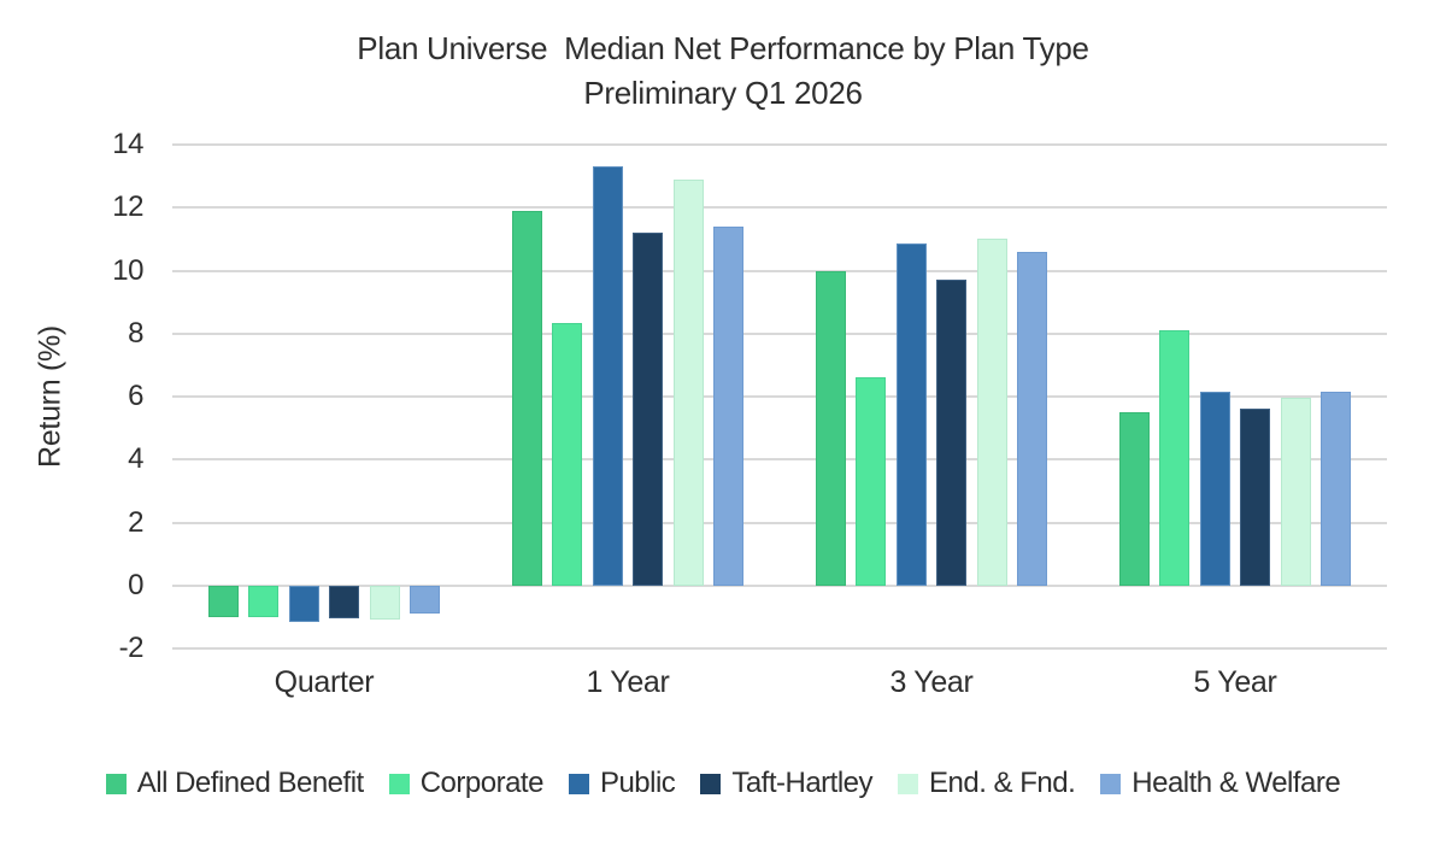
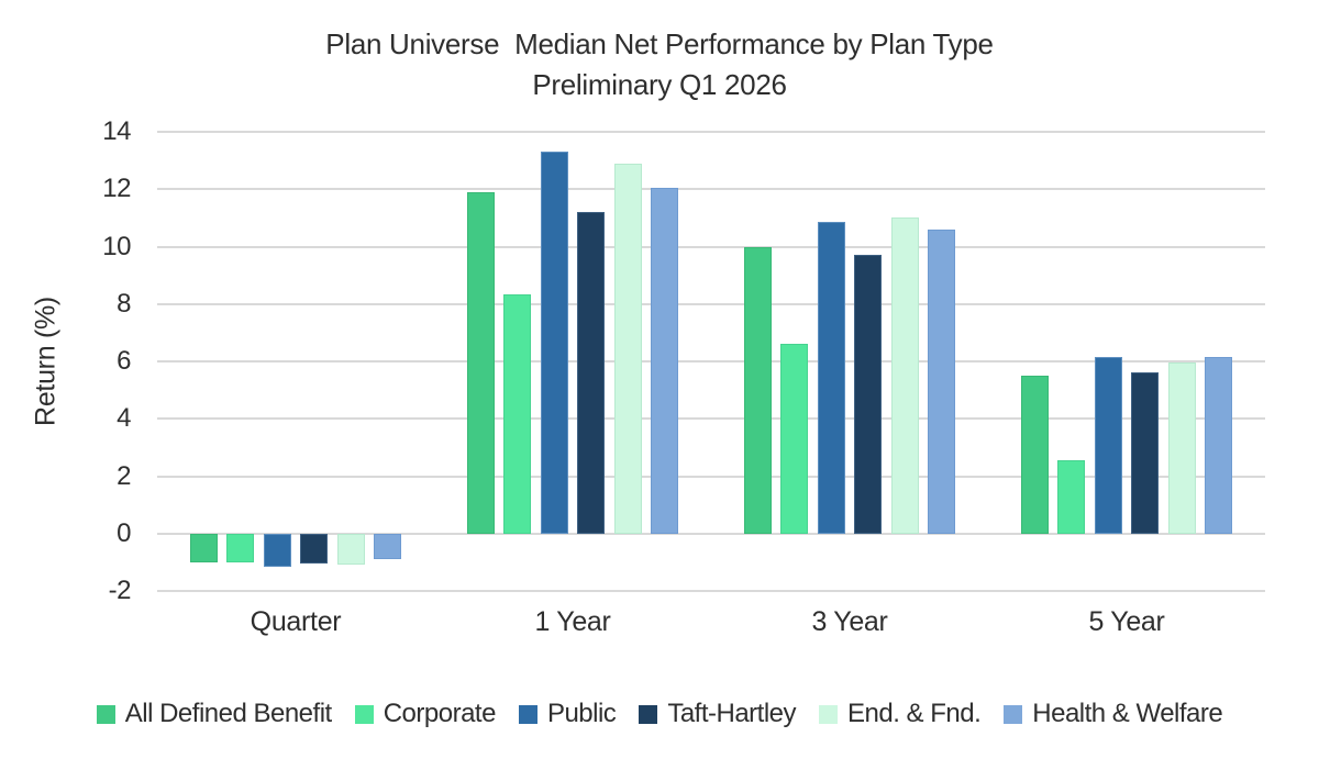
Health & Welfare/1 Year: 11.4 -> 12.1
Corporate/5 Year: 8.1 -> 2.5
